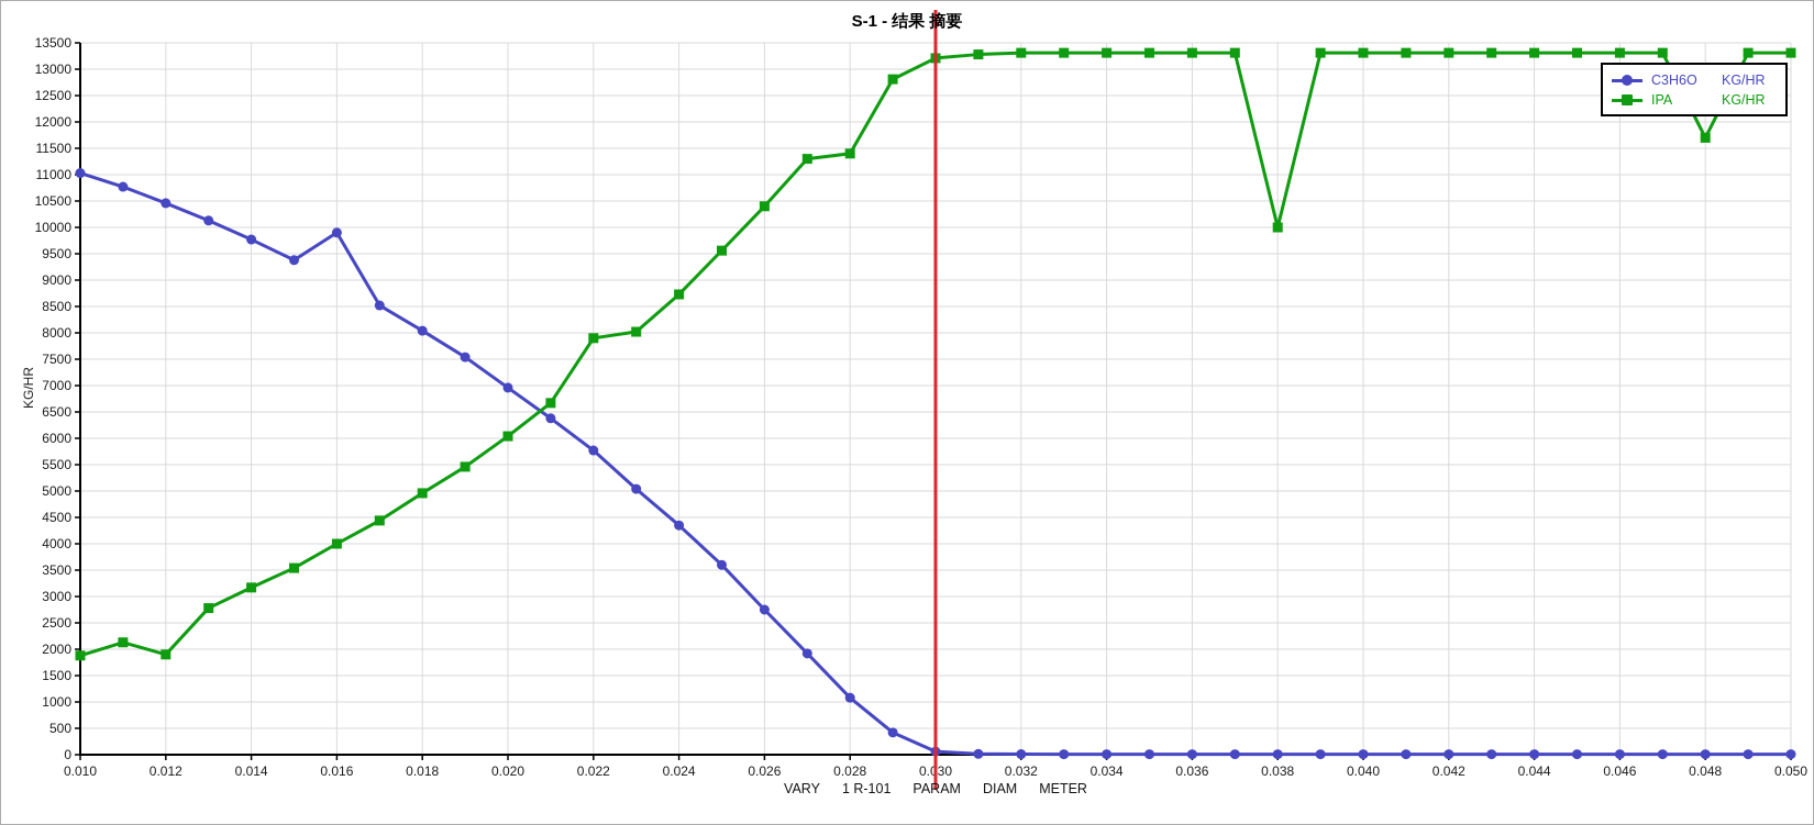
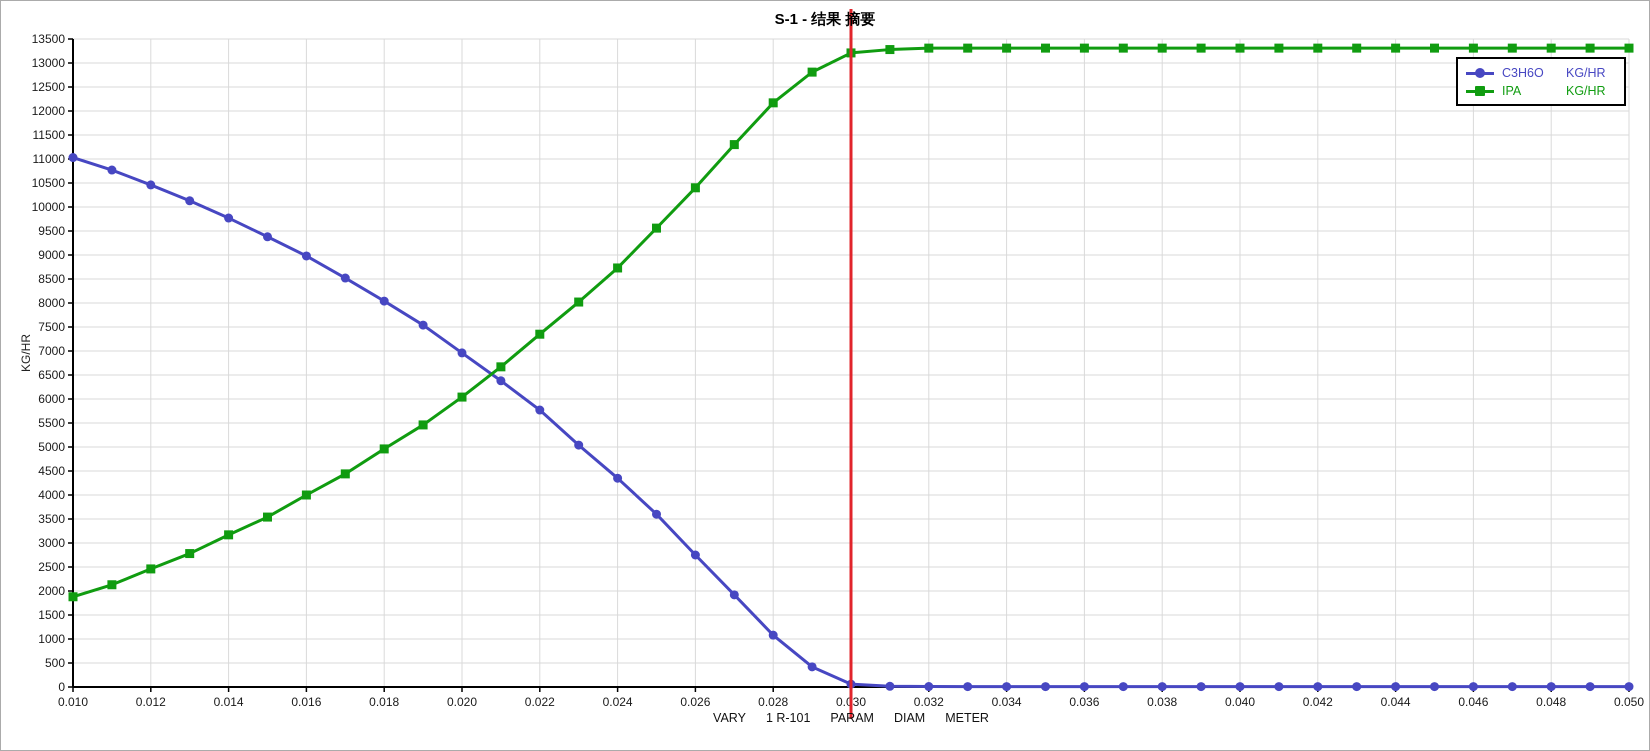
IPA/0.012: 1900 -> 2500
C3H6O/0.016: 9900 -> 9000
IPA/0.022: 7900 -> 7400
IPA/0.028: 11400 -> 12200
IPA/0.038: 10000 -> 13300
IPA/0.048: 11700 -> 13300
